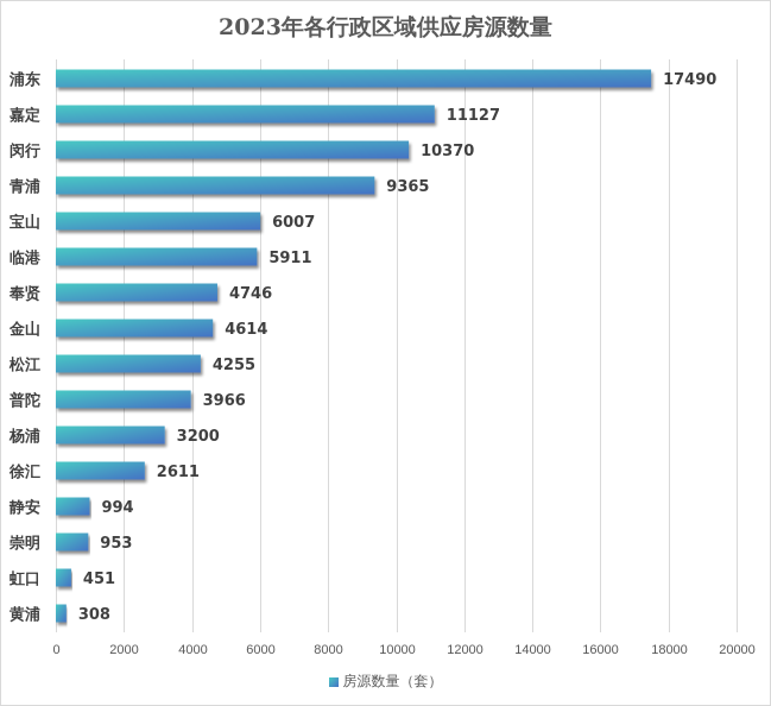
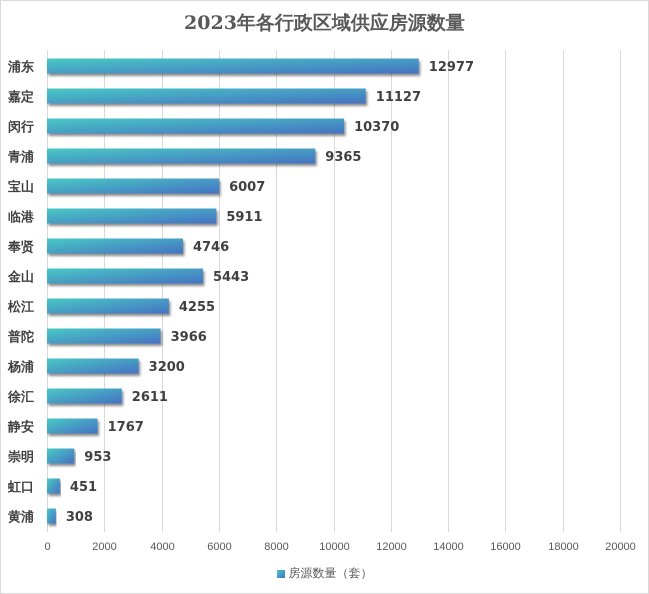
浦东: 17490 -> 12977
金山: 4614 -> 5443
静安: 994 -> 1767
